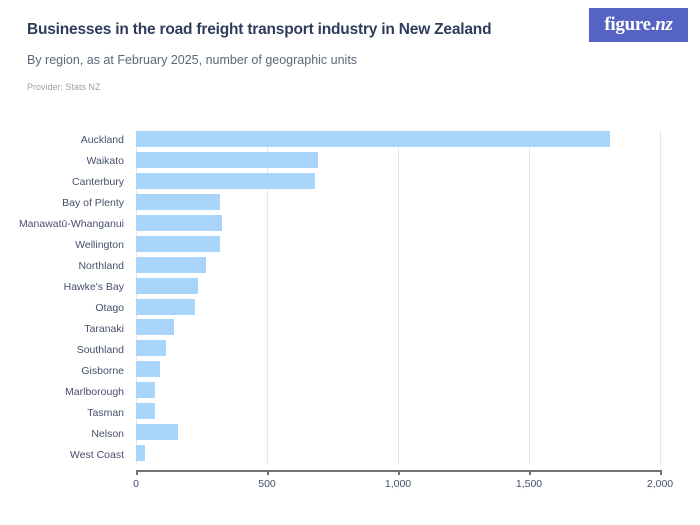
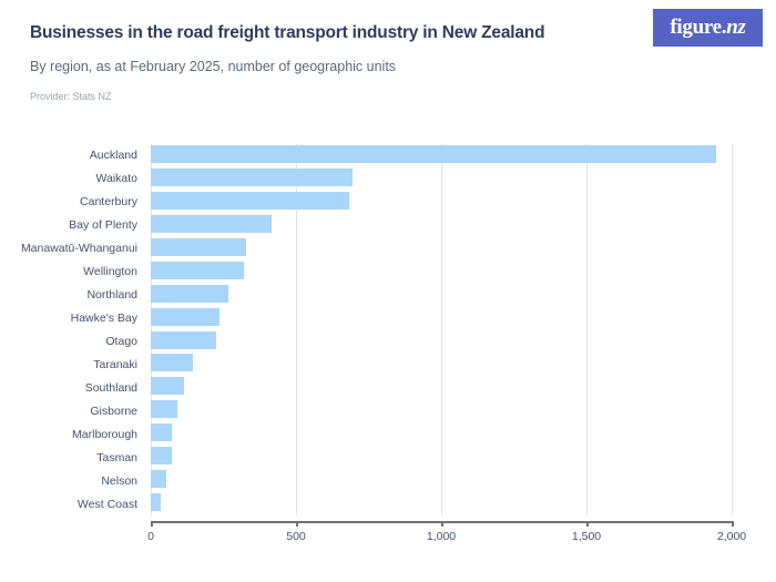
Auckland: 1810 -> 1950
Bay of Plenty: 320 -> 420
Nelson: 160 -> 50
